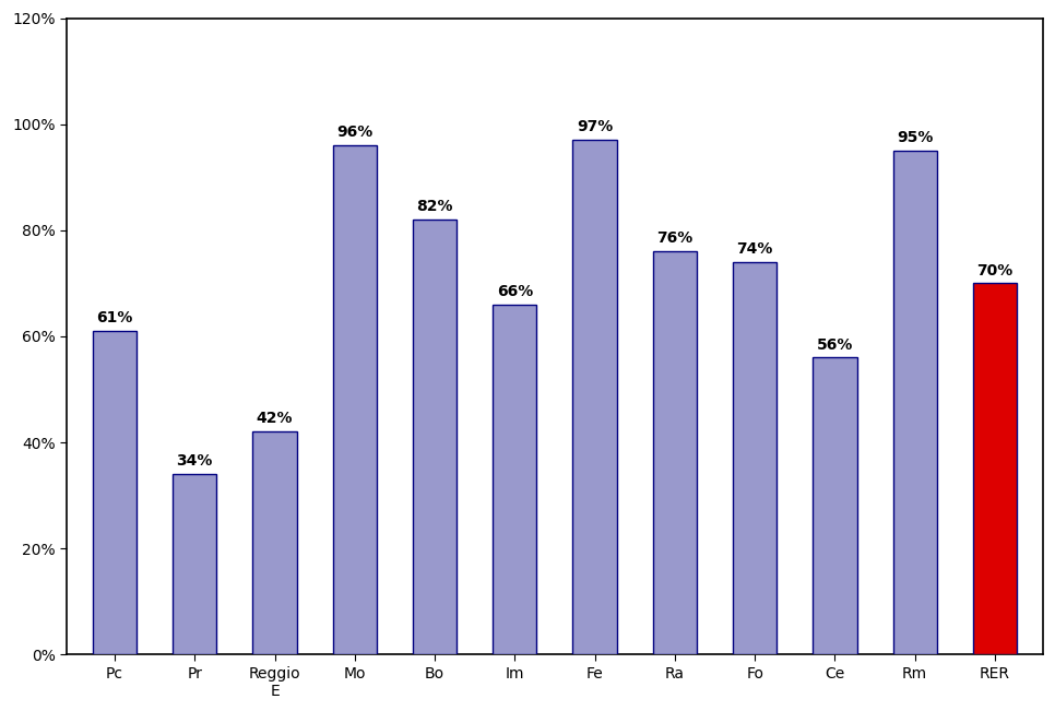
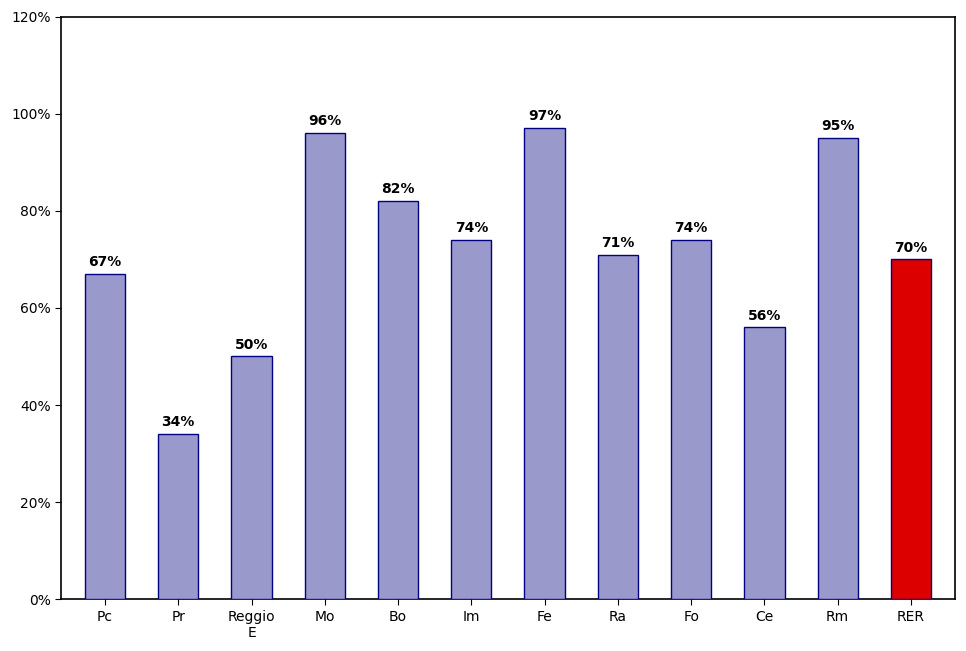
Pc: 61% -> 67%
Reggio E: 42% -> 50%
Im: 66% -> 74%
Ra: 76% -> 71%
